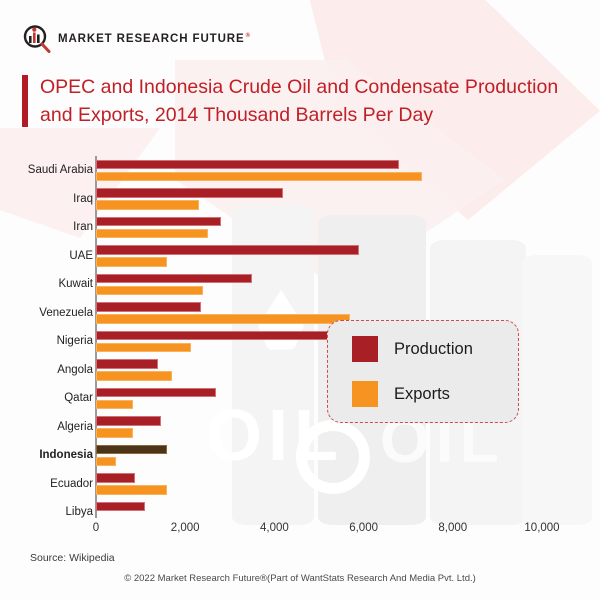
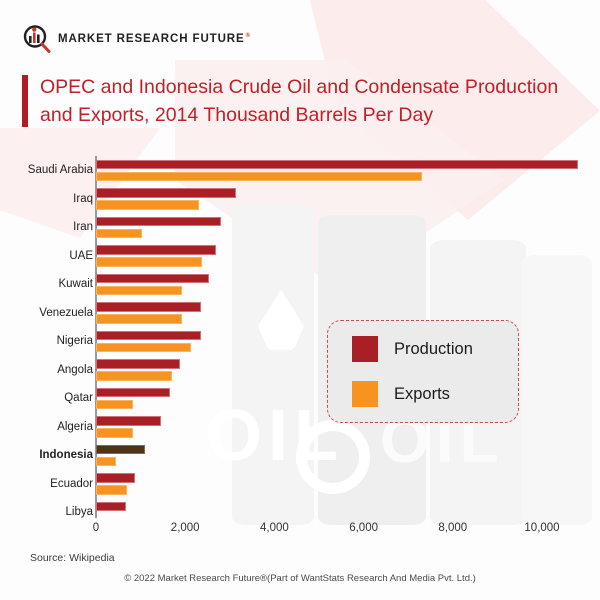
Production/Saudi Arabia: 6800 -> 10800
Production/Iraq: 4200 -> 3100
Exports/Iran: 2500 -> 1000
Production/UAE: 5900 -> 2700
Exports/UAE: 1600 -> 2400
Production/Kuwait: 3500 -> 2500
Exports/Kuwait: 2400 -> 1900
Exports/Venezuela: 5700 -> 1900
Production/Nigeria: 6400 -> 2400
Production/Angola: 1400 -> 1900
Production/Qatar: 2700 -> 1700
Production/Indonesia: 1600 -> 1100
Exports/Ecuador: 1600 -> 700
Production/Libya: 1100 -> 700
